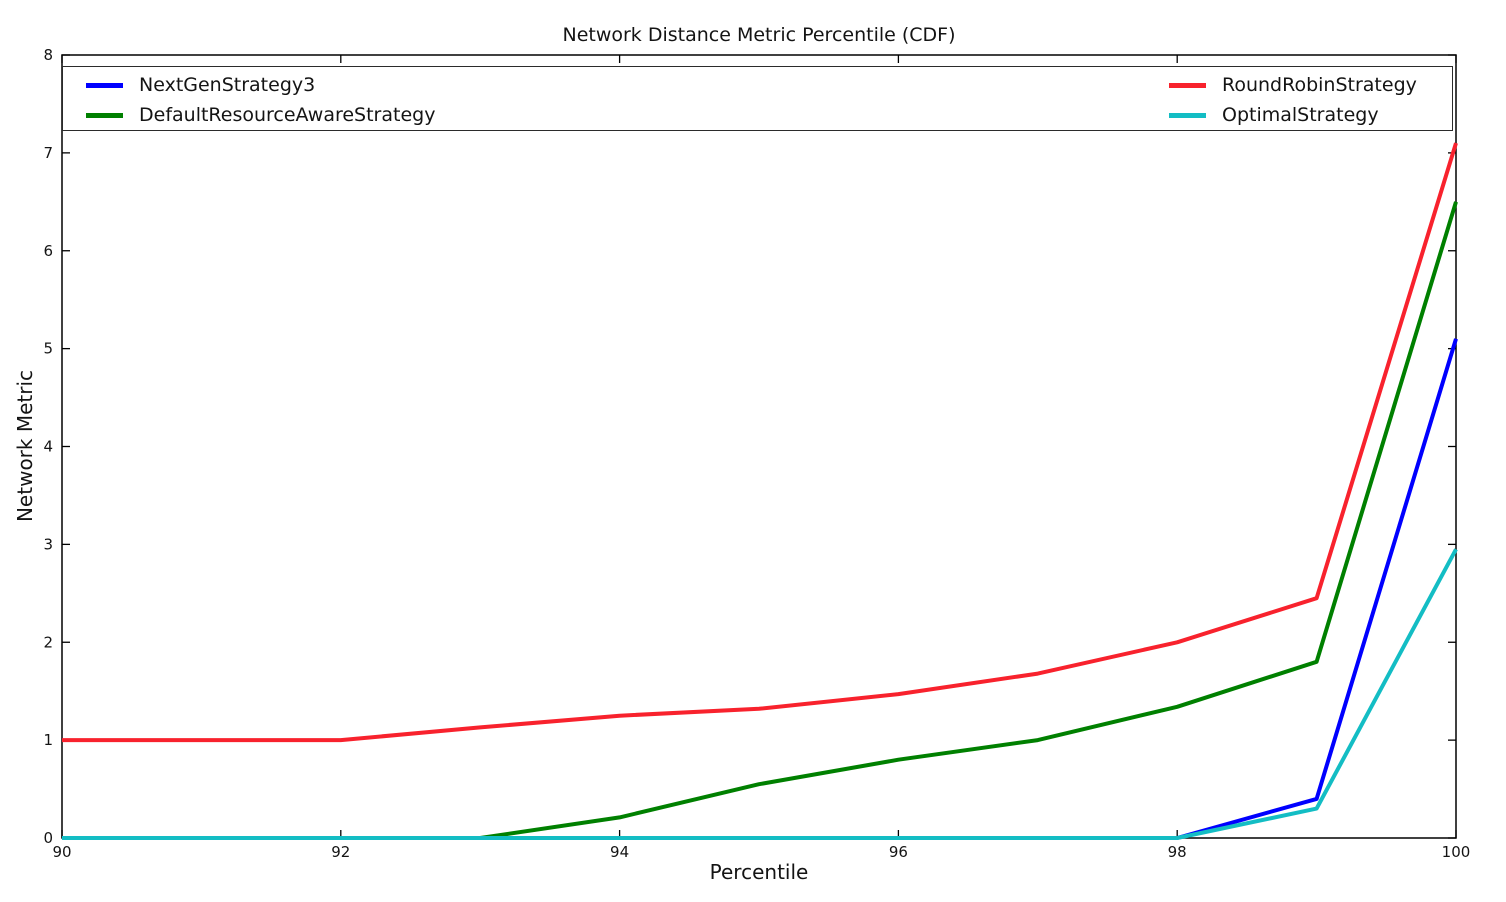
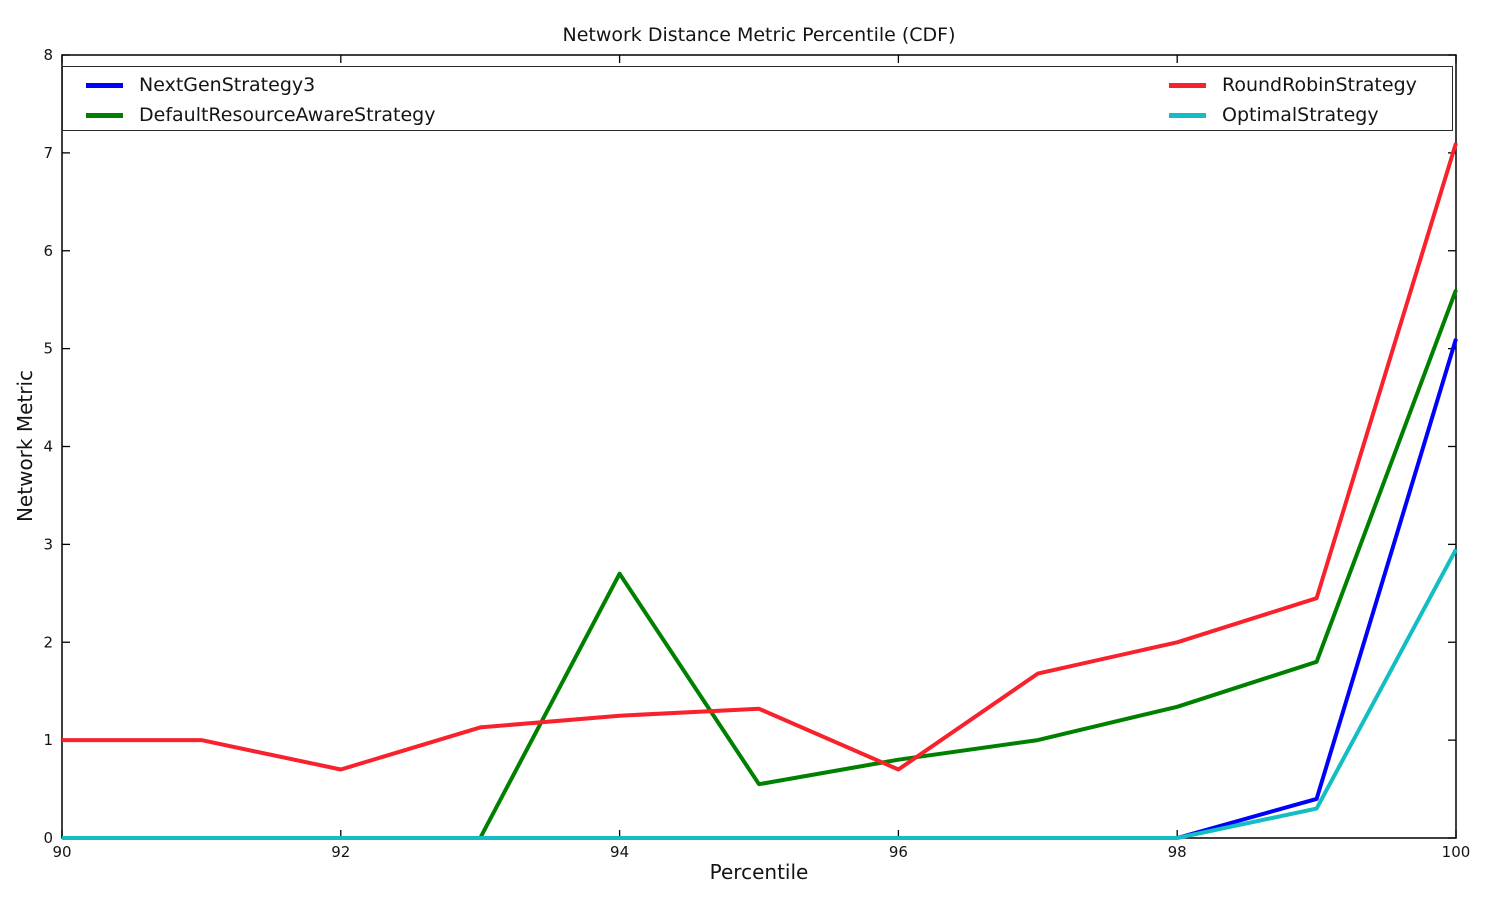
RoundRobinStrategy/92: 1.0 -> 0.7
DefaultResourceAwareStrategy/94: 0.2 -> 2.7
RoundRobinStrategy/96: 1.5 -> 0.7
DefaultResourceAwareStrategy/100: 6.5 -> 5.6
